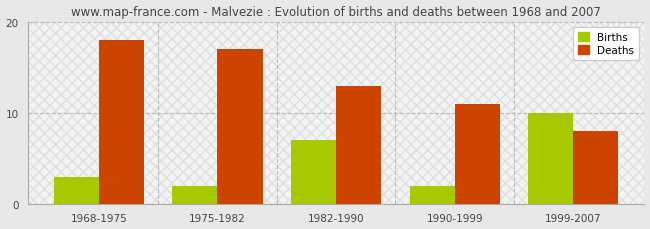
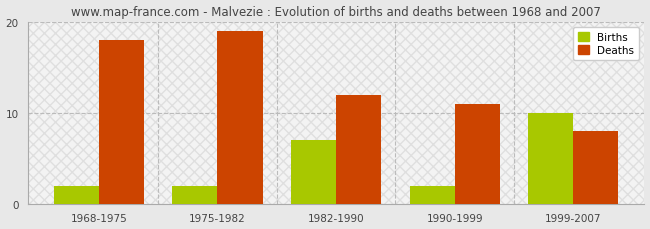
Births/1968-1975: 3 -> 2
Deaths/1975-1982: 17 -> 19
Deaths/1982-1990: 13 -> 12
